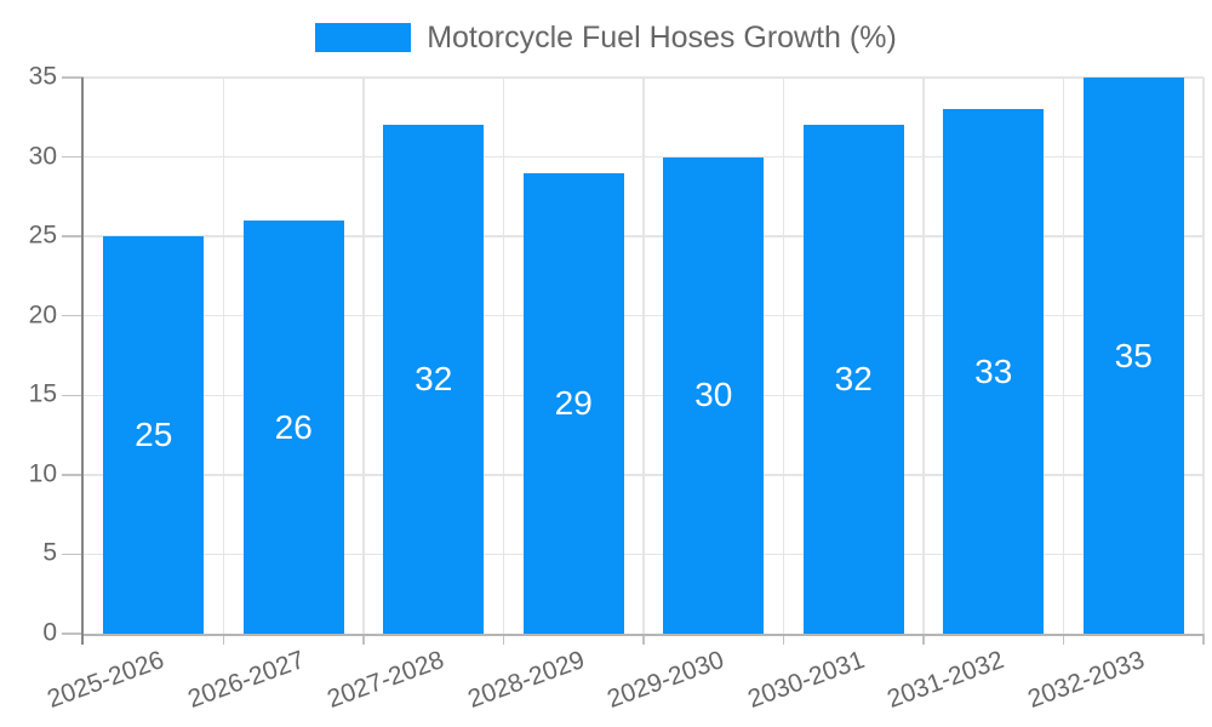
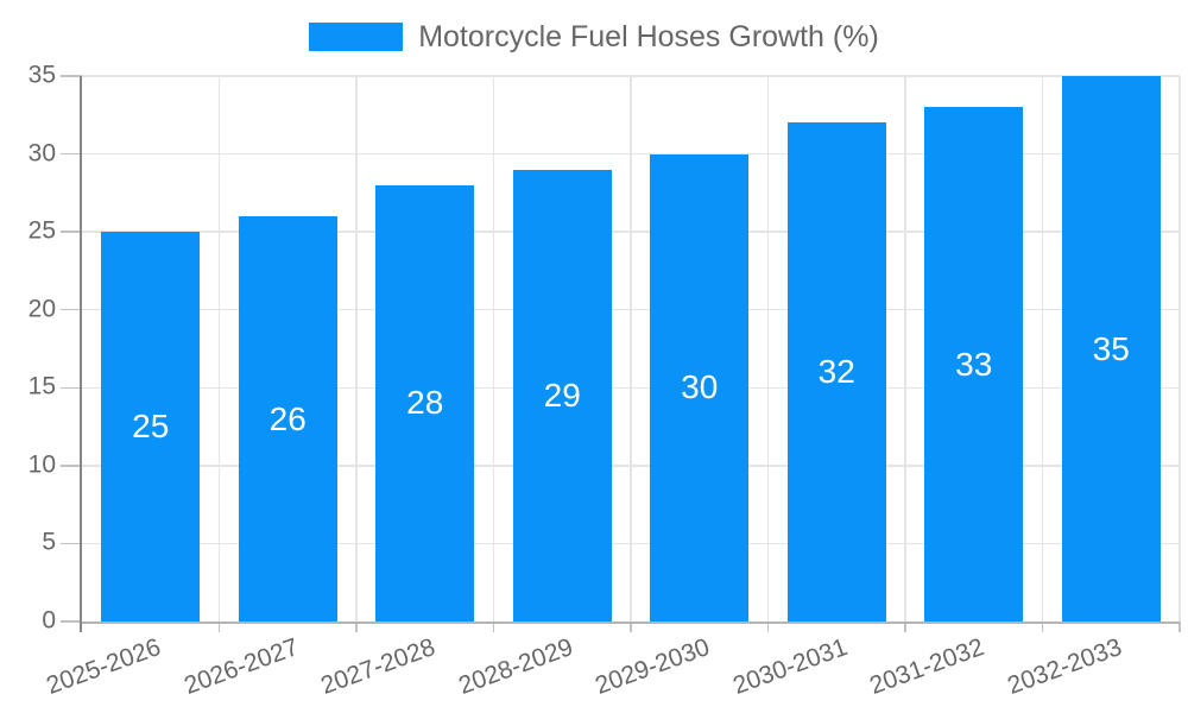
2027-2028: 32 -> 28
